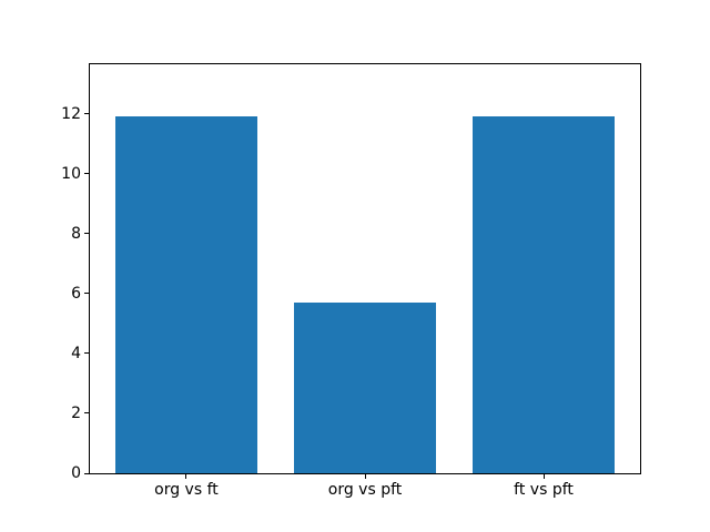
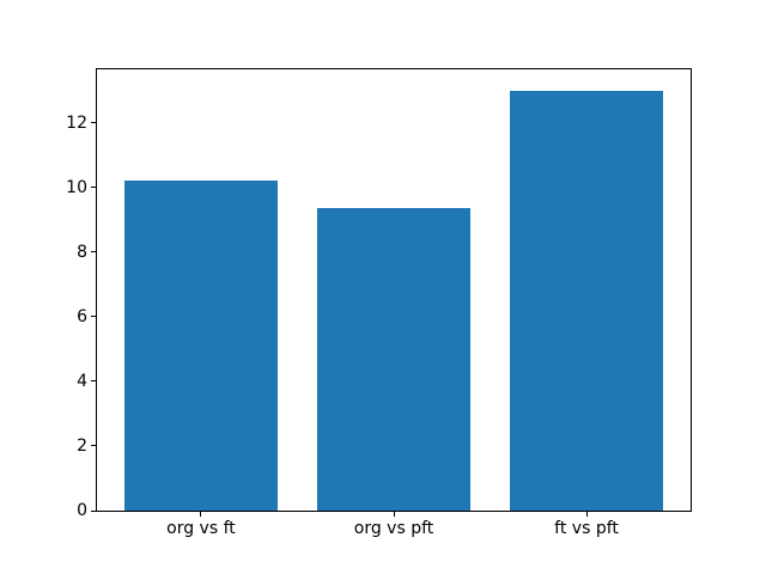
org vs ft: 11.9 -> 10.2
org vs pft: 5.7 -> 9.3
ft vs pft: 11.9 -> 13.0
